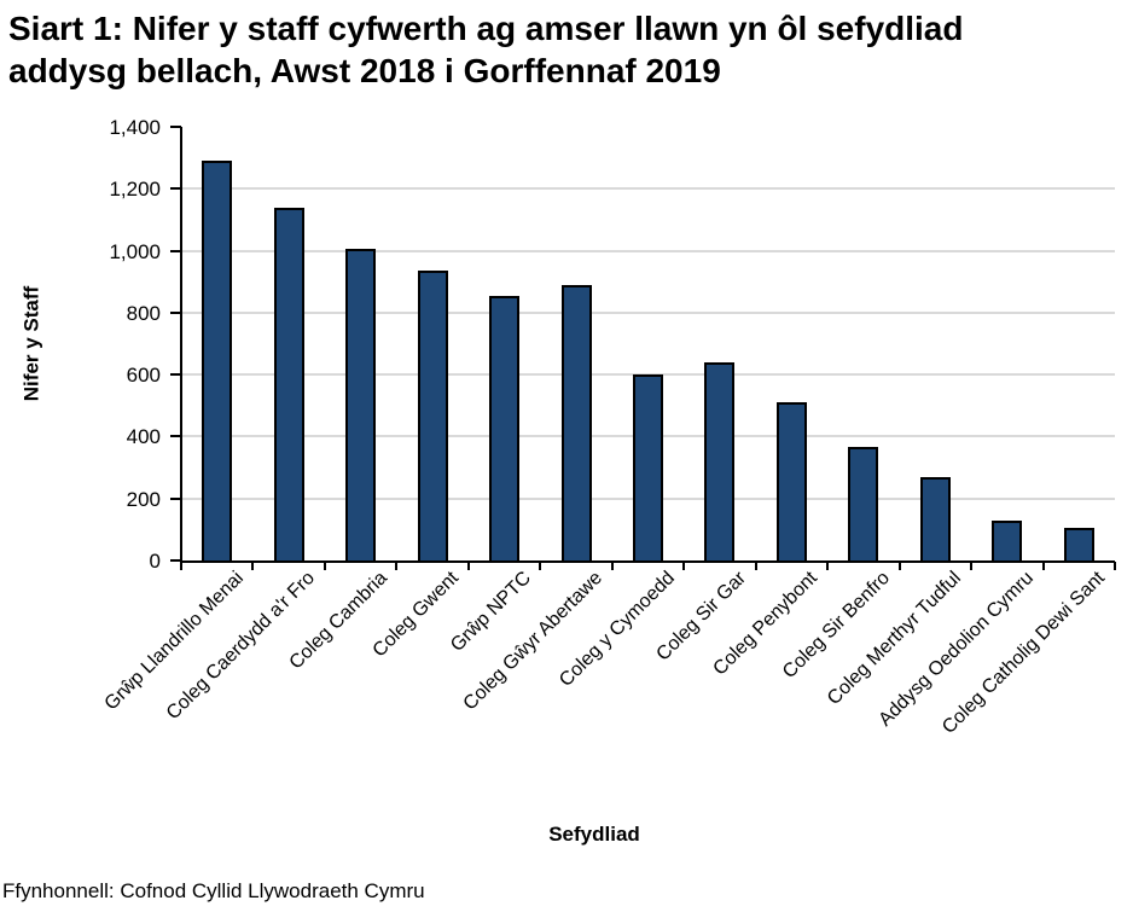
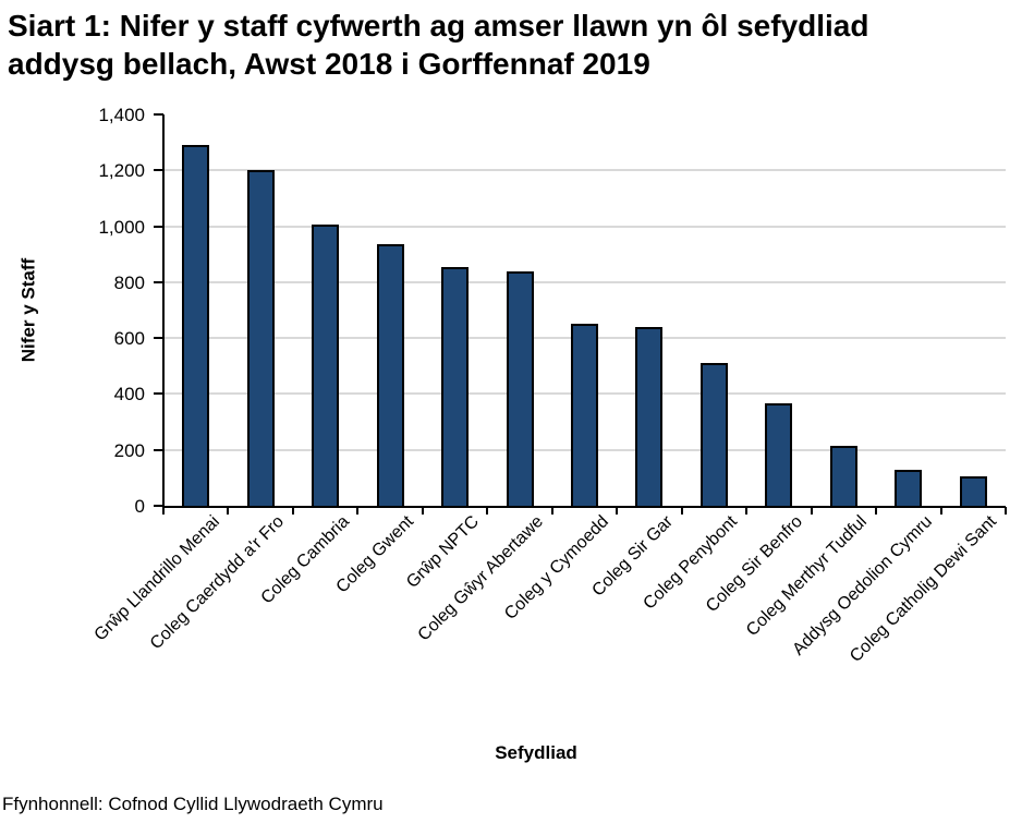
Coleg Caerdydd a'r Fro: 1140 -> 1200
Coleg Gŵyr Abertawe: 890 -> 840
Coleg y Cymoedd: 600 -> 650
Coleg Merthyr Tudful: 270 -> 220
